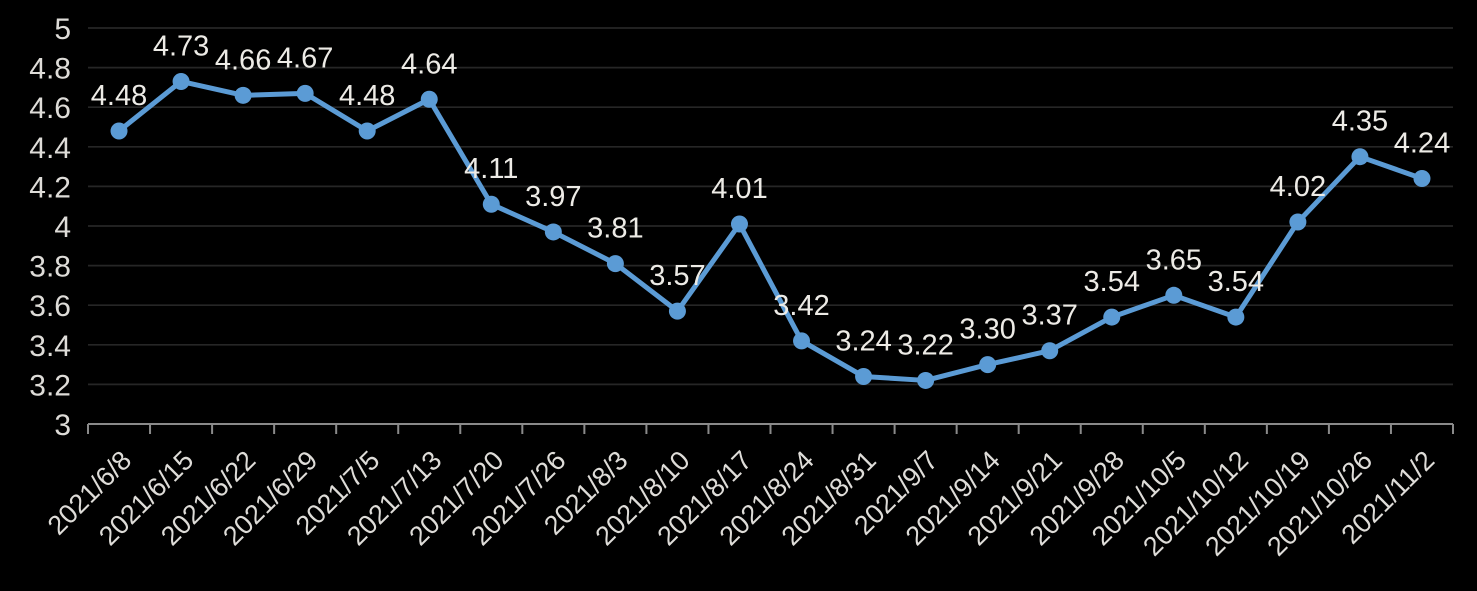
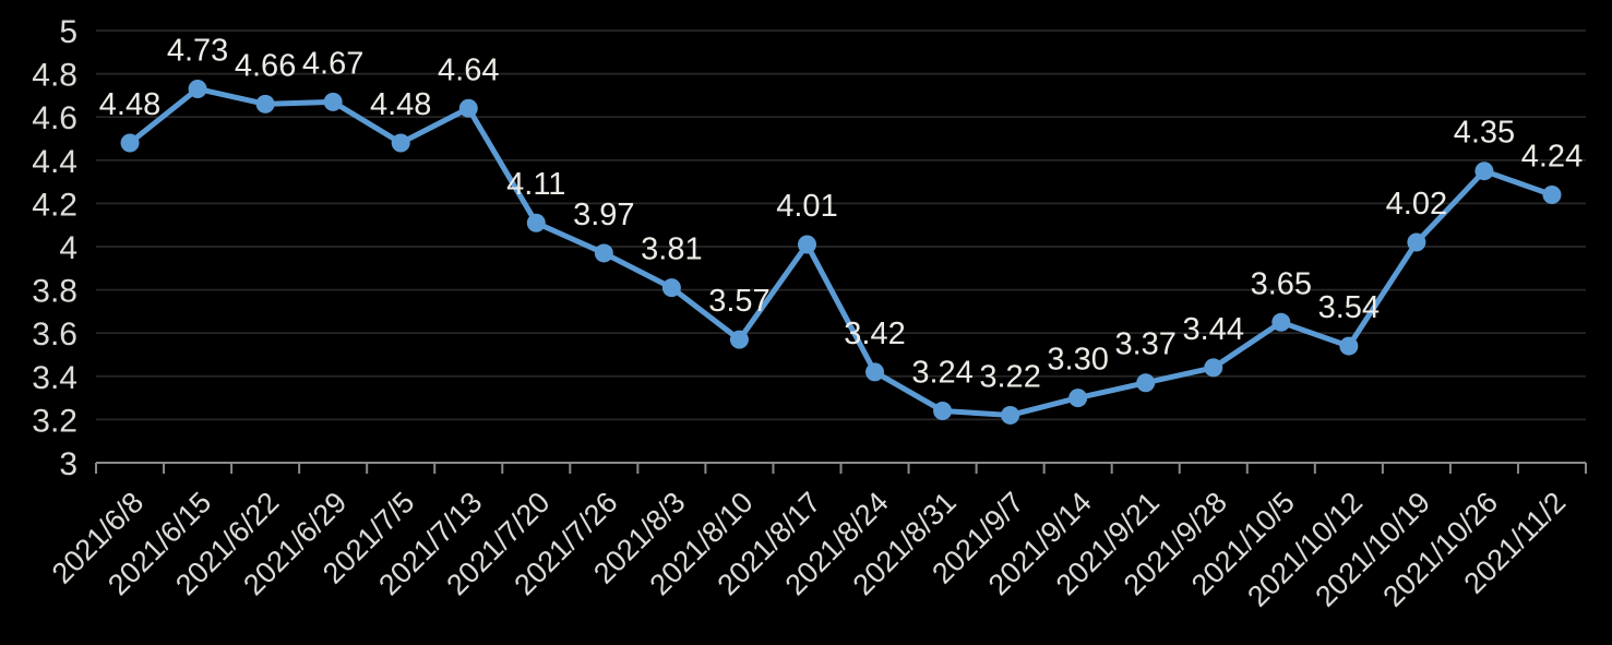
2021/9/28: 3.54 -> 3.44
